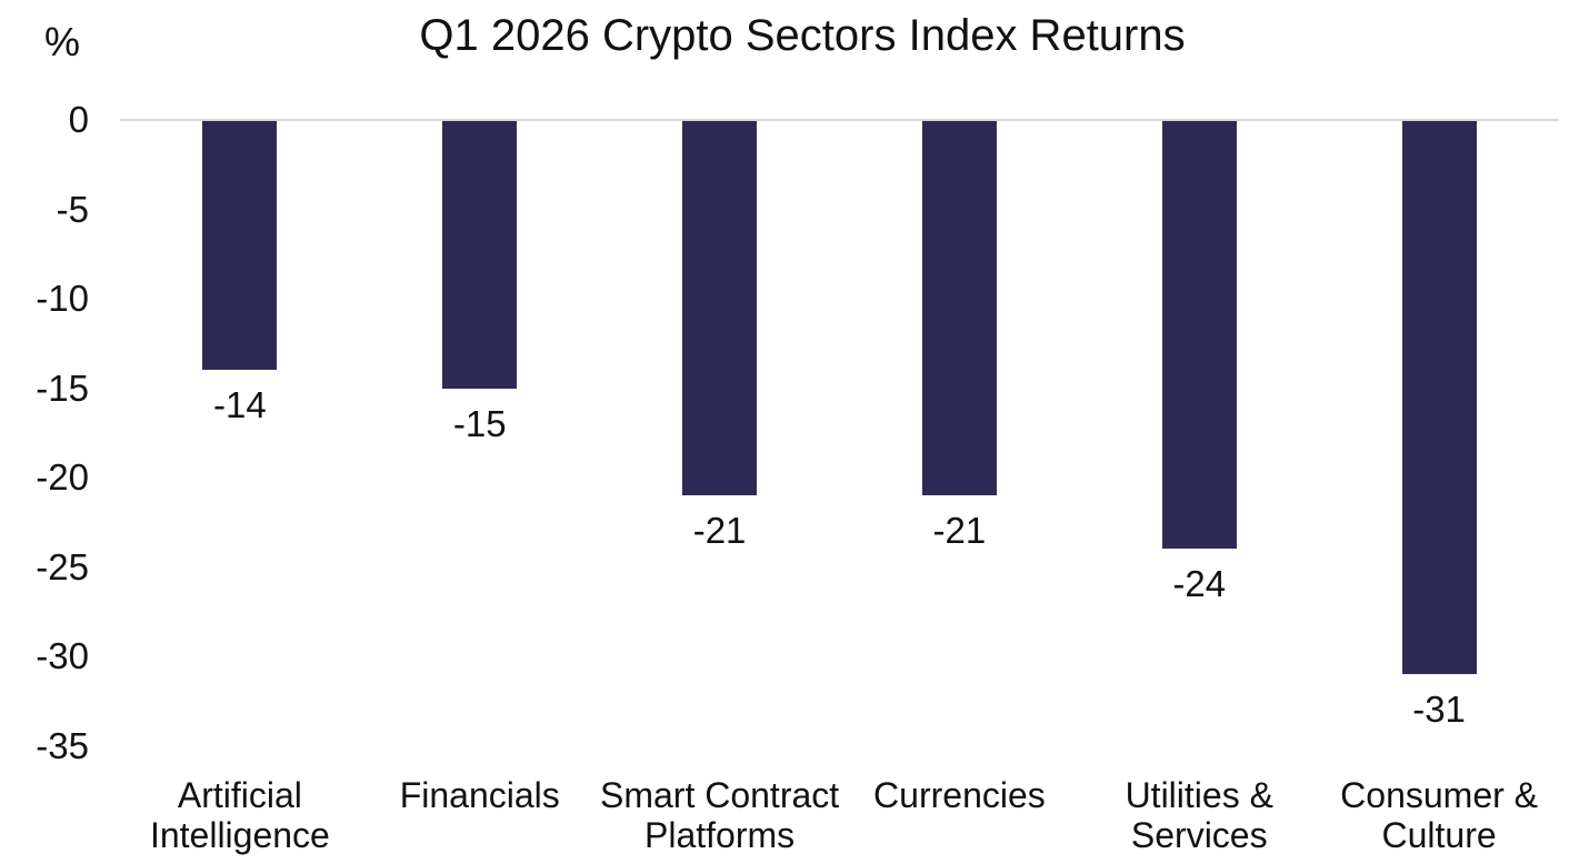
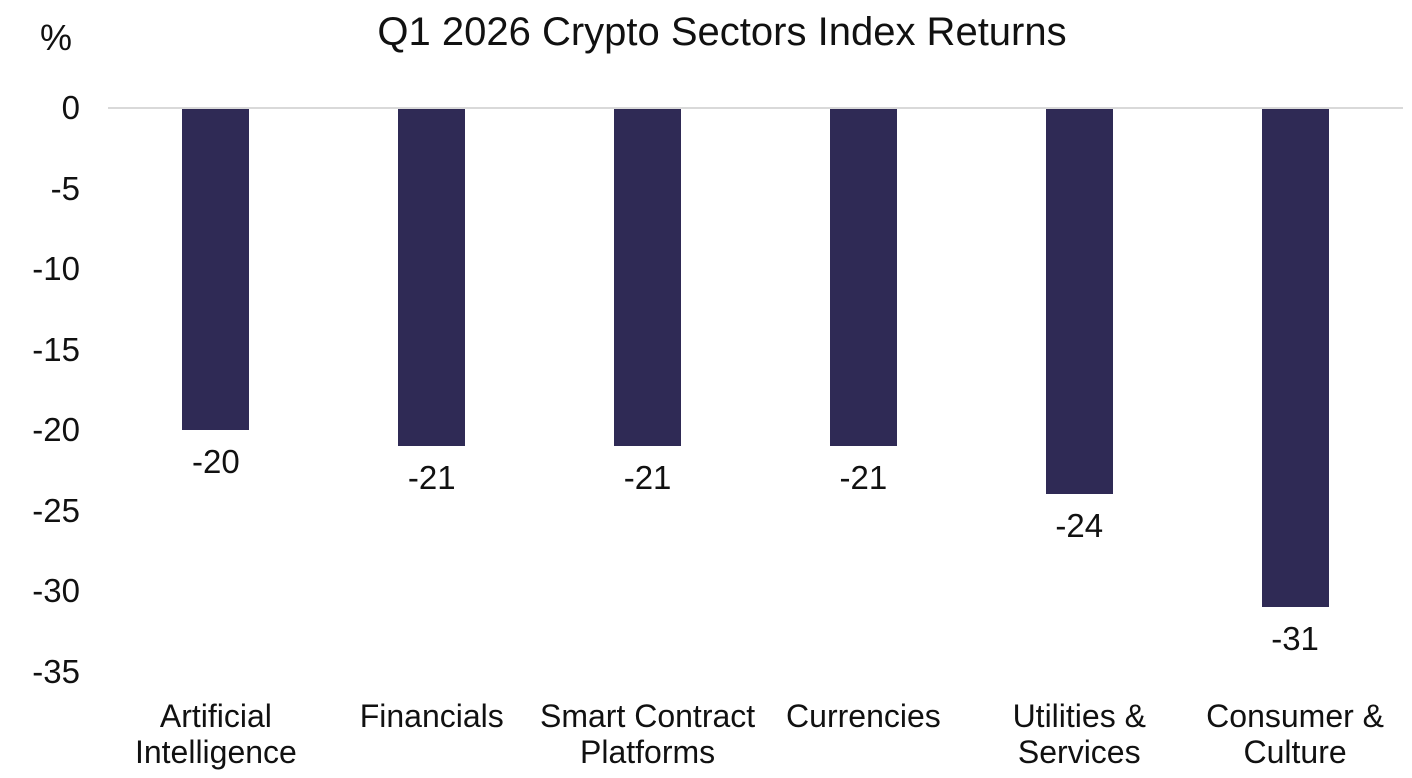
Artificial Intelligence: -14 -> -20
Financials: -15 -> -21
